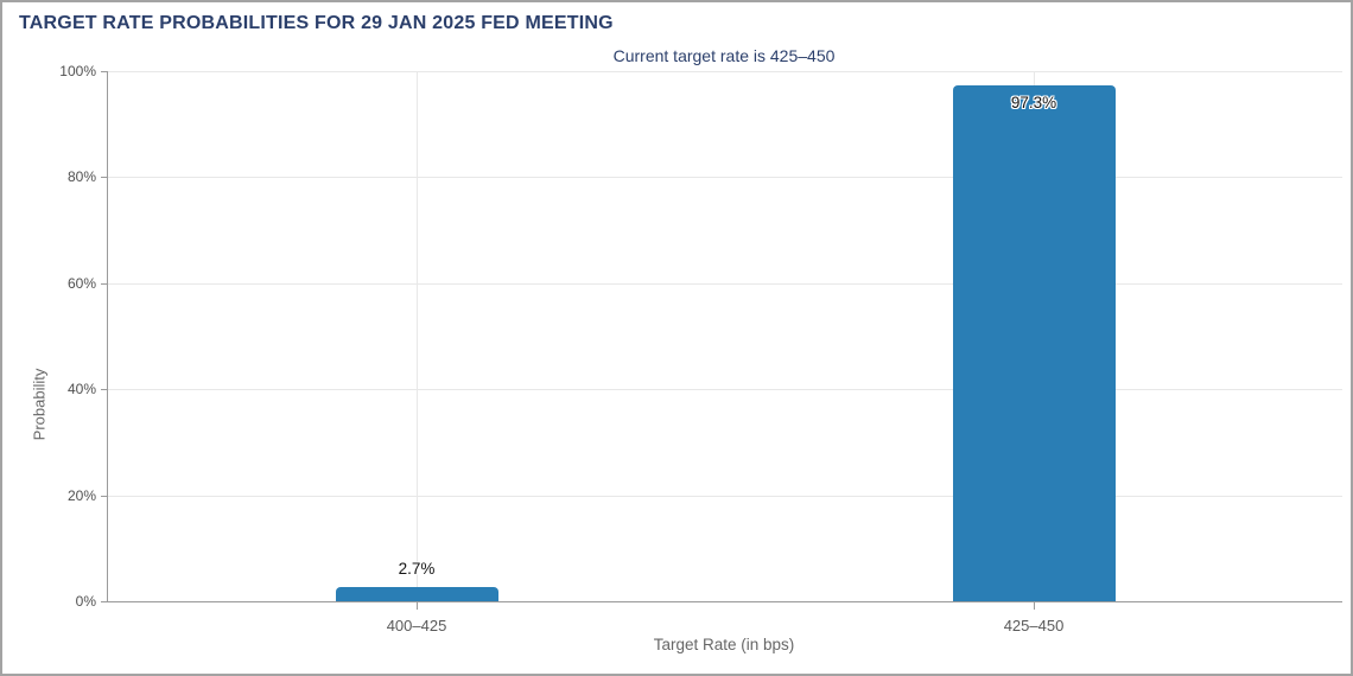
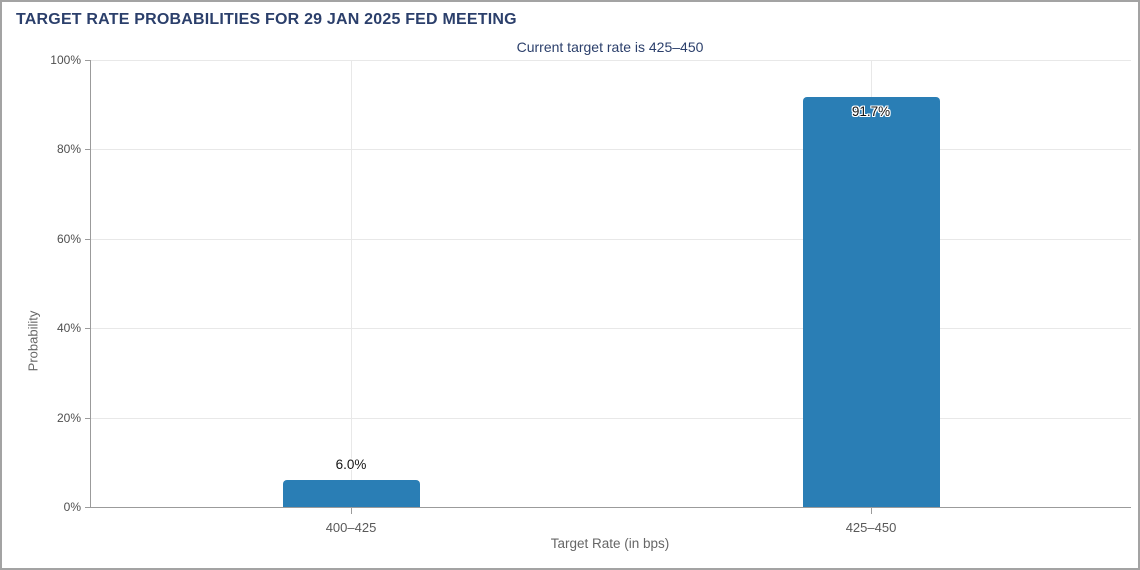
400–425: 2.7% -> 6.0%
425–450: 97.3% -> 91.7%
